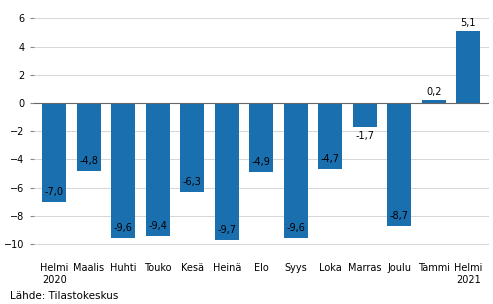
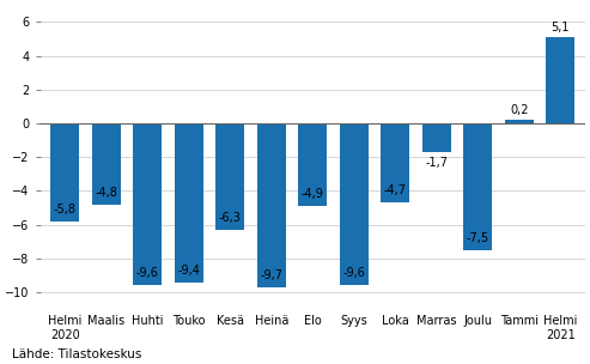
Helmi 2020: -7,0 -> -5,8
Joulu: -8,7 -> -7,5
